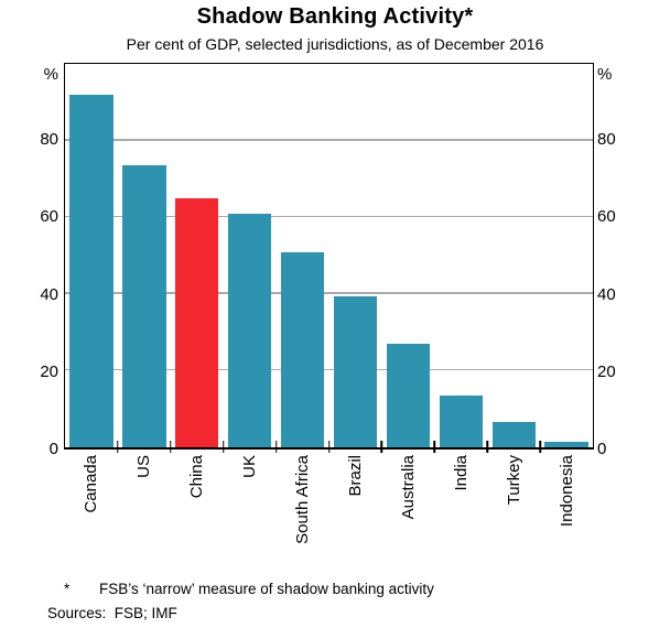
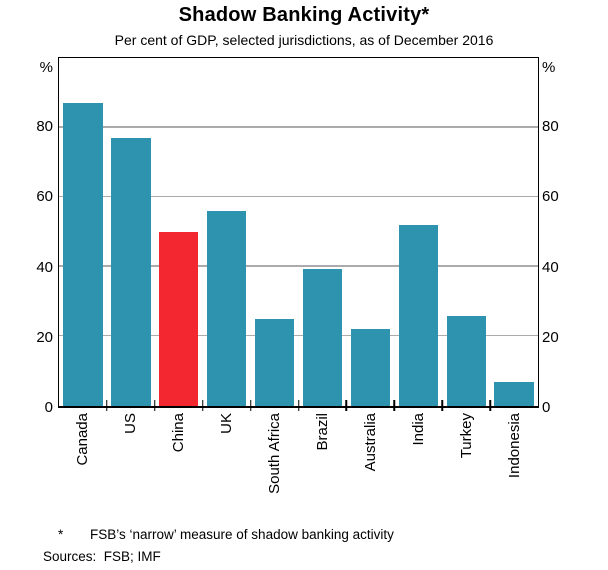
Canada: 92 -> 87
US: 74 -> 77
China: 65 -> 50
UK: 61 -> 56
South Africa: 51 -> 25
Australia: 27 -> 22
India: 14 -> 52
Turkey: 6 -> 26
Indonesia: 2 -> 7
